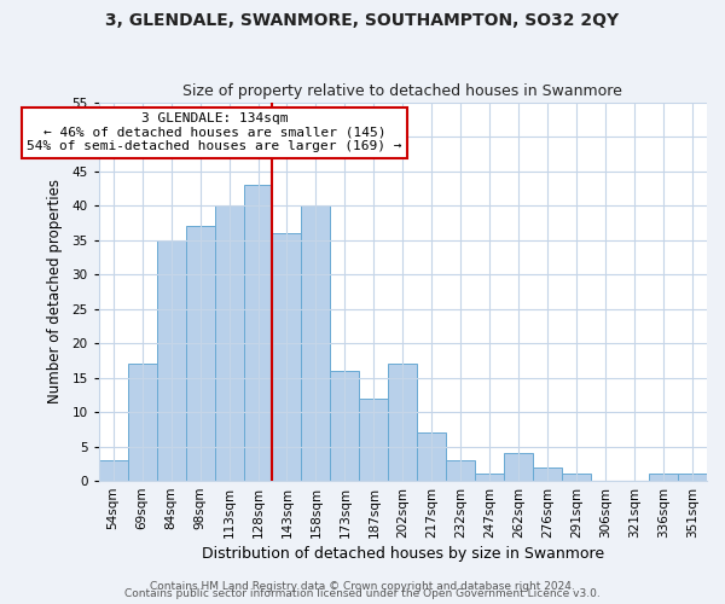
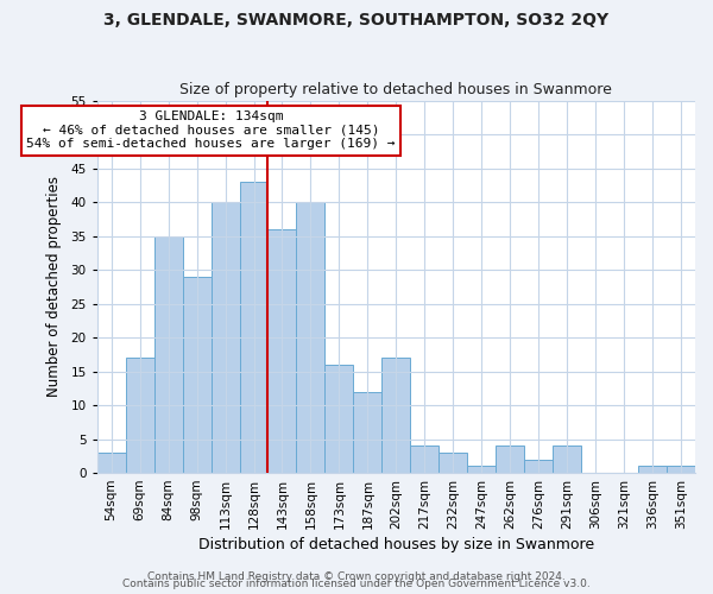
98sqm: 37 -> 29
217sqm: 7 -> 4
291sqm: 1 -> 4
